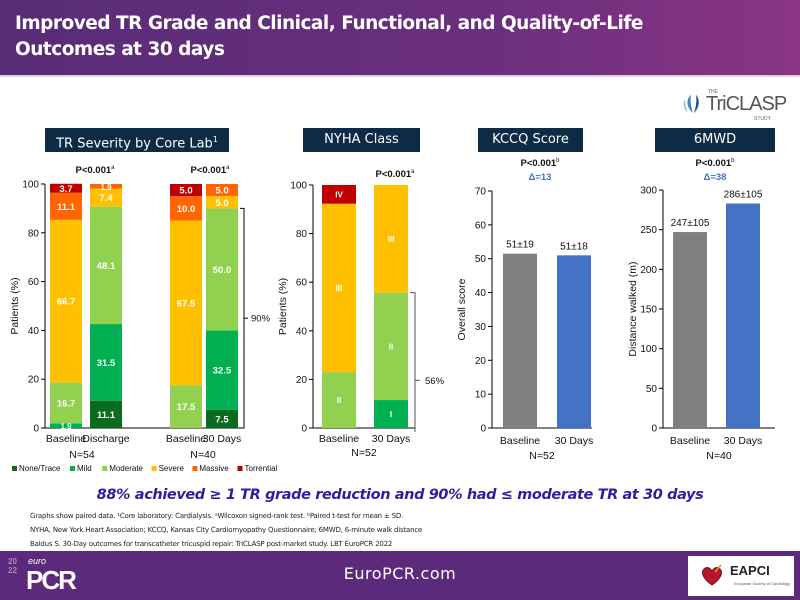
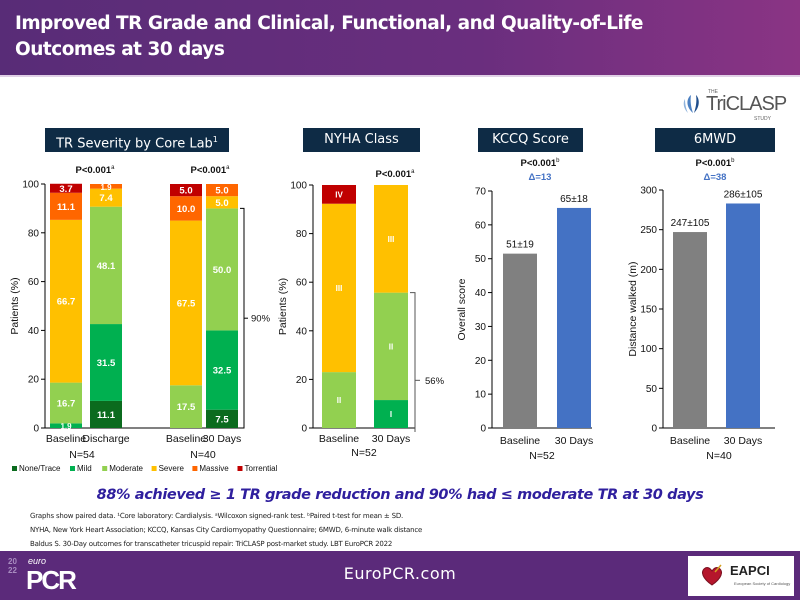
KCCQ Score/30 Days: 51 -> 65
